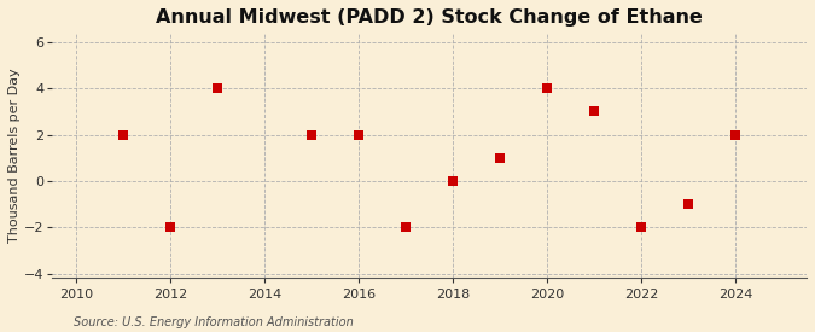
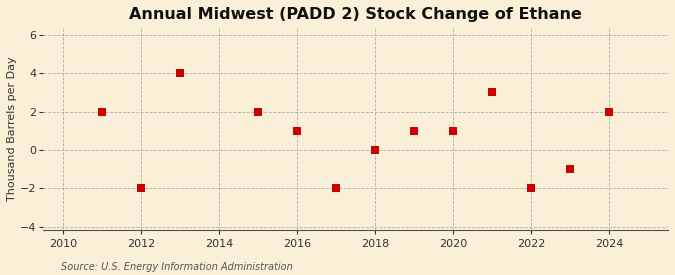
2016: 2 -> 1
2020: 4 -> 1
